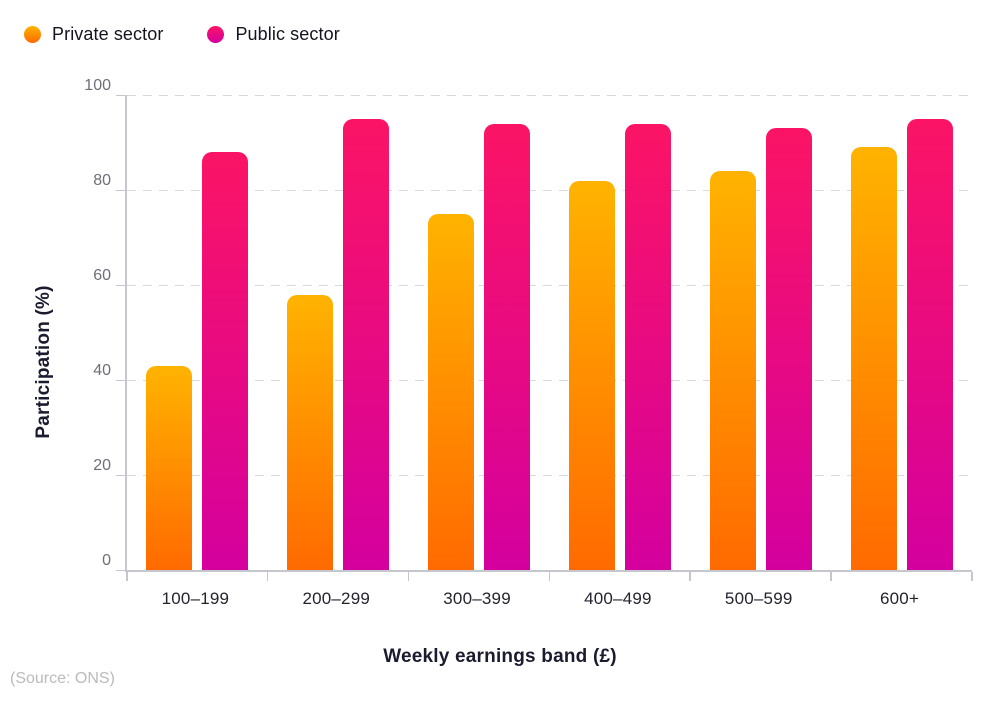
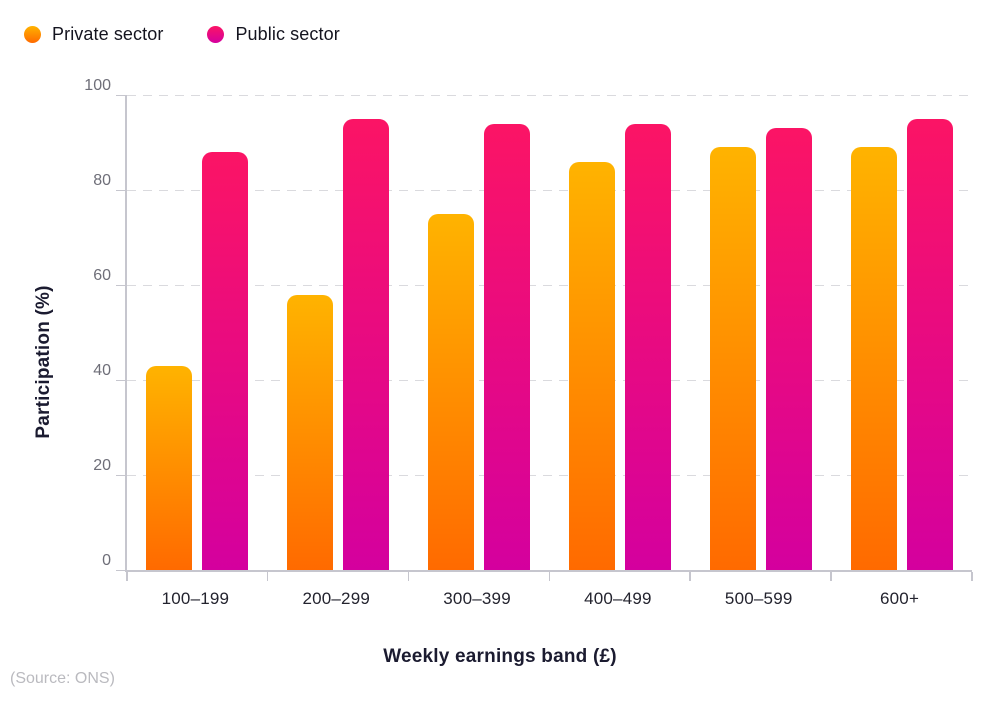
Private sector/400–499: 82 -> 86
Private sector/500–599: 84 -> 89
